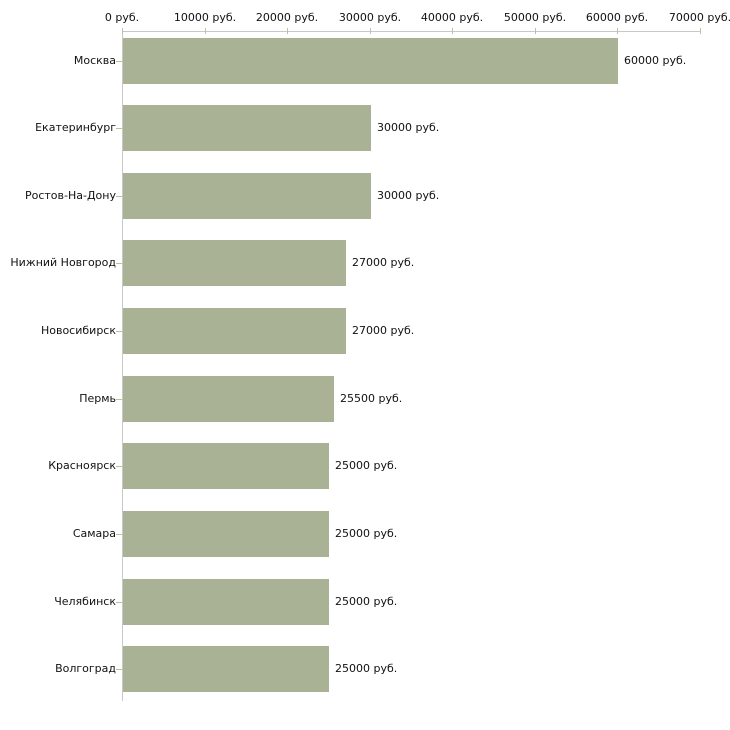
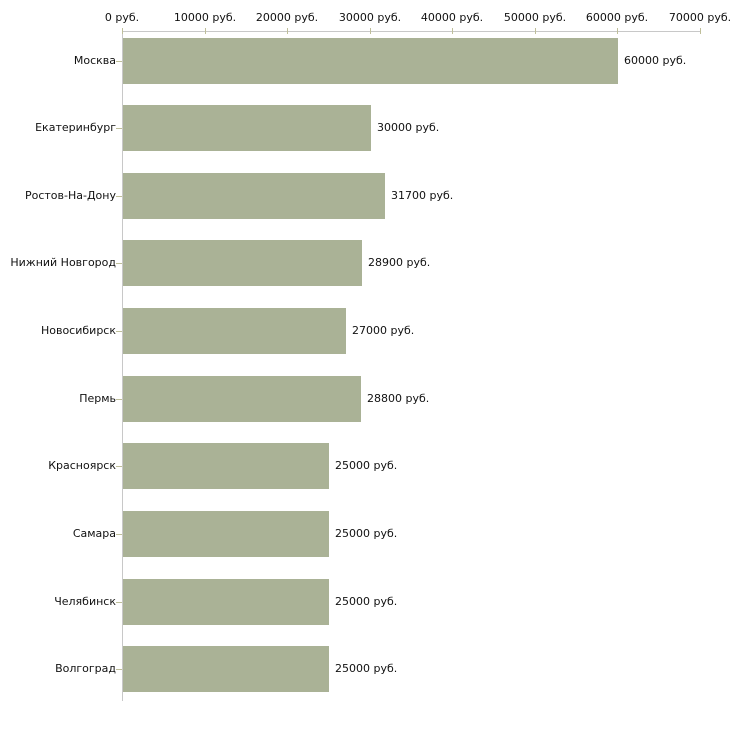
Ростов-На-Дону: 30000 -> 31700
Нижний Новгород: 27000 -> 28900
Пермь: 25500 -> 28800
